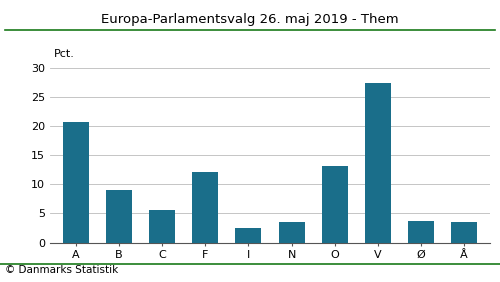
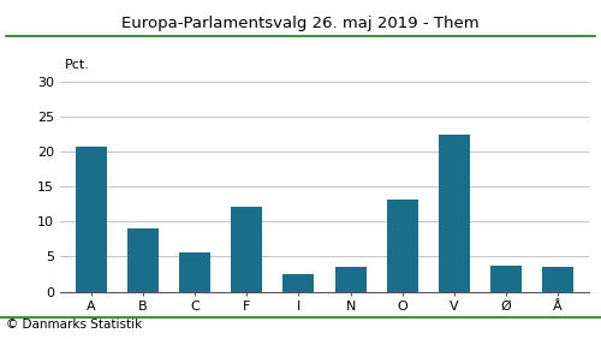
V: 27.4 -> 22.4
